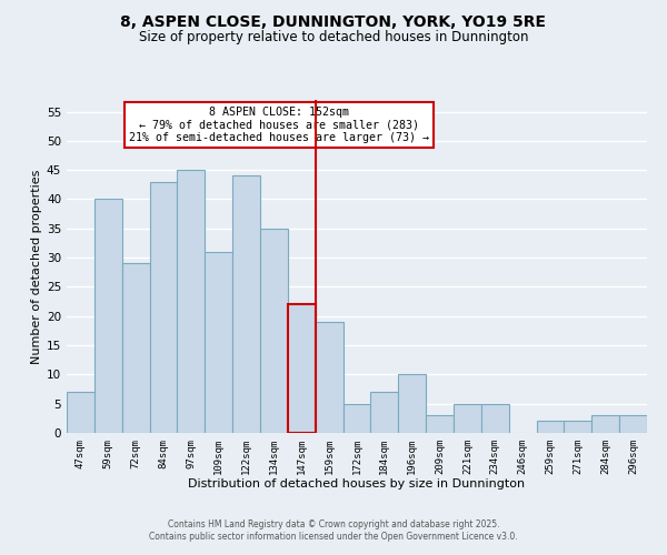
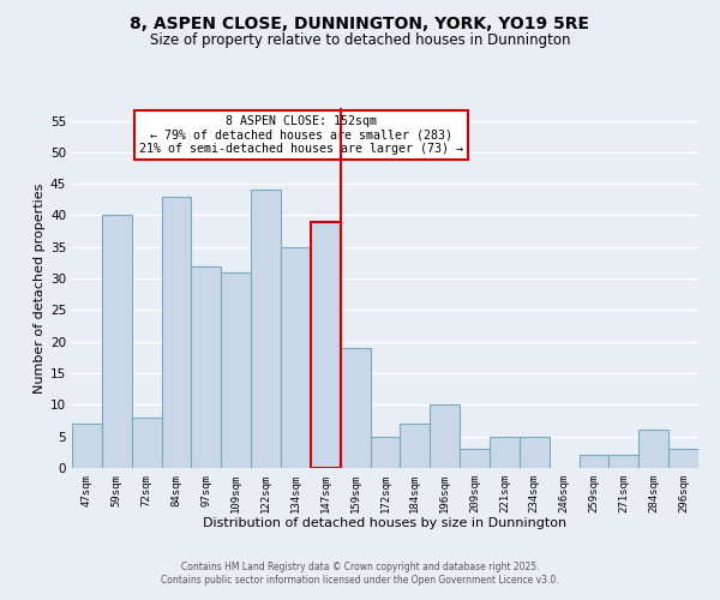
72sqm: 29 -> 8
97sqm: 45 -> 32
147sqm: 22 -> 39
284sqm: 3 -> 6
